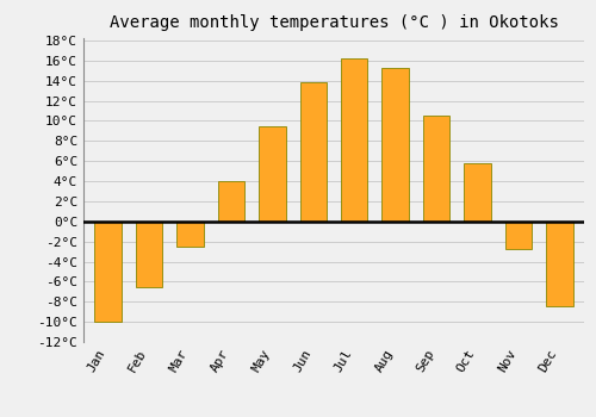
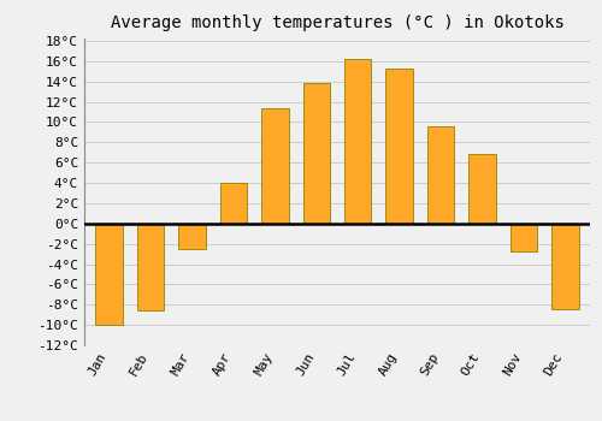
Feb: -6.5°C -> -8.6°C
May: 9.5°C -> 11.4°C
Sep: 10.5°C -> 9.6°C
Oct: 5.8°C -> 6.8°C
